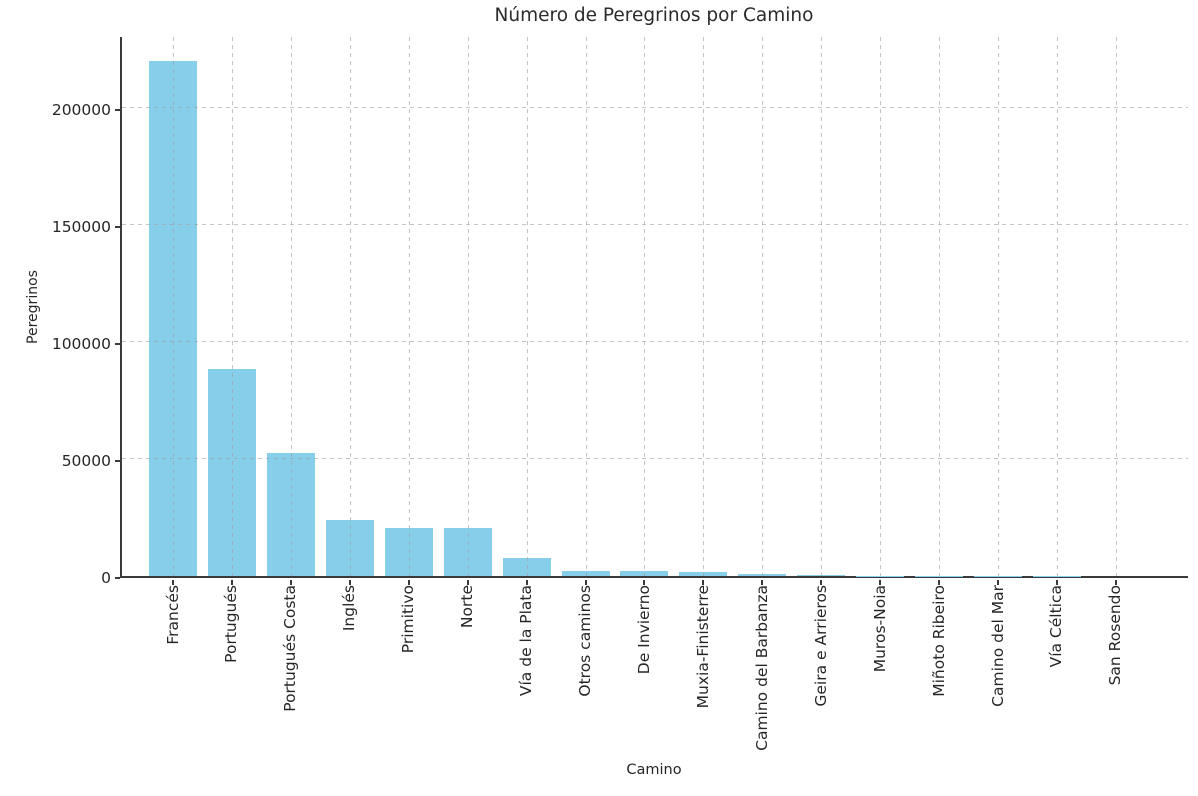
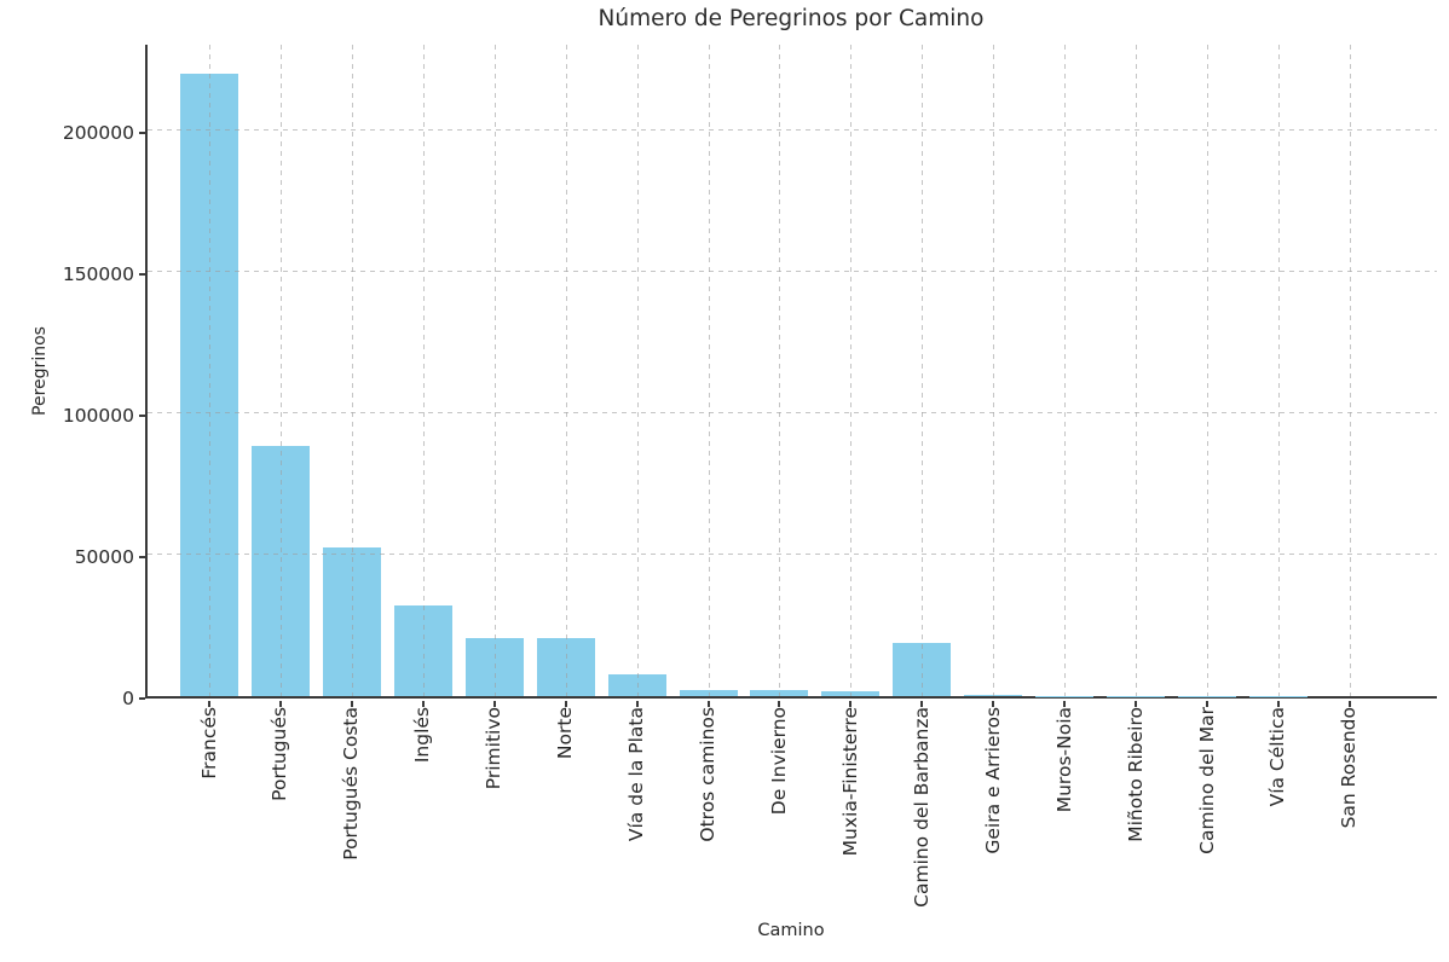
Inglés: 24000 -> 32000
Camino del Barbanza: 1000 -> 19000
